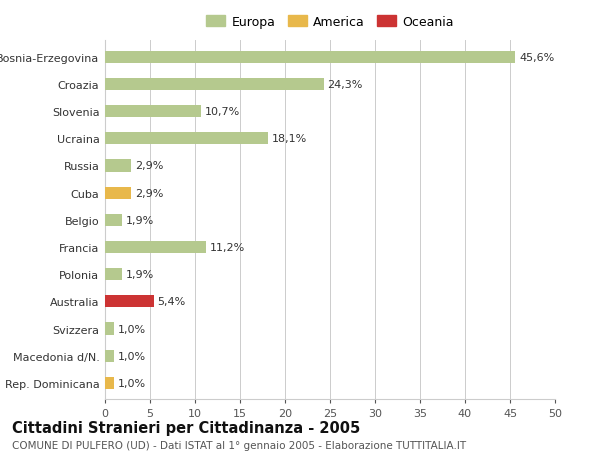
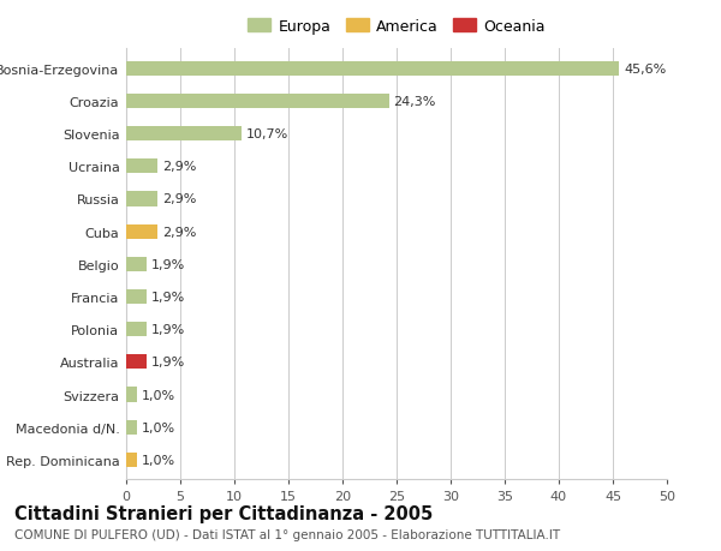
Ucraina: 18,1% -> 2,9%
Francia: 11,2% -> 1,9%
Australia: 5,4% -> 1,9%
